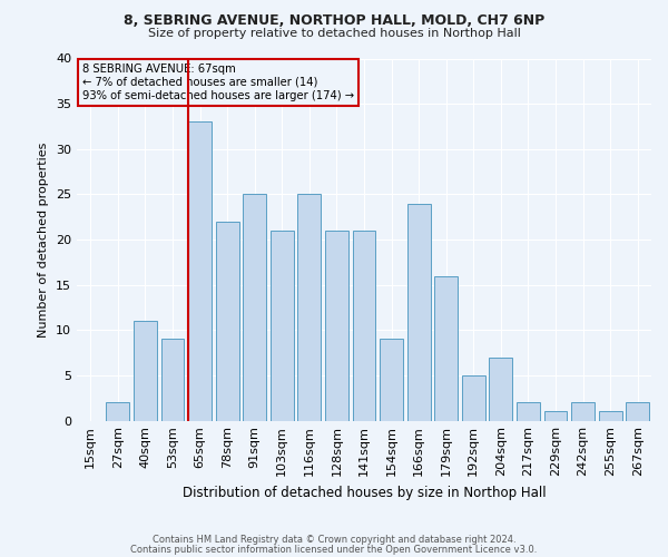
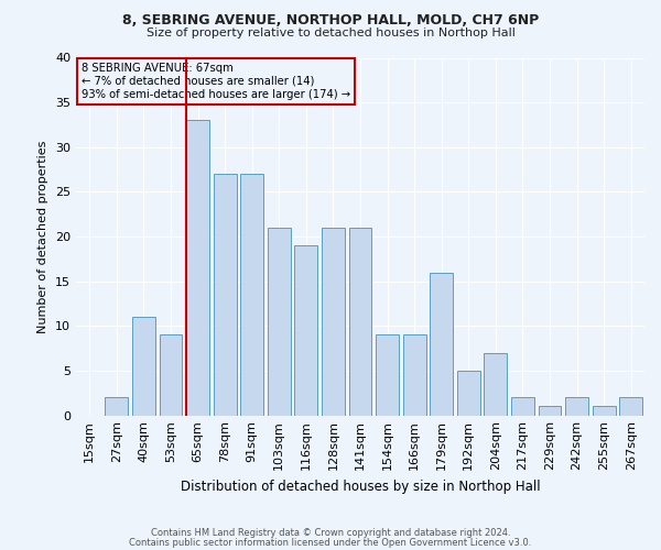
78sqm: 22 -> 27
91sqm: 25 -> 27
116sqm: 25 -> 19
166sqm: 24 -> 9
